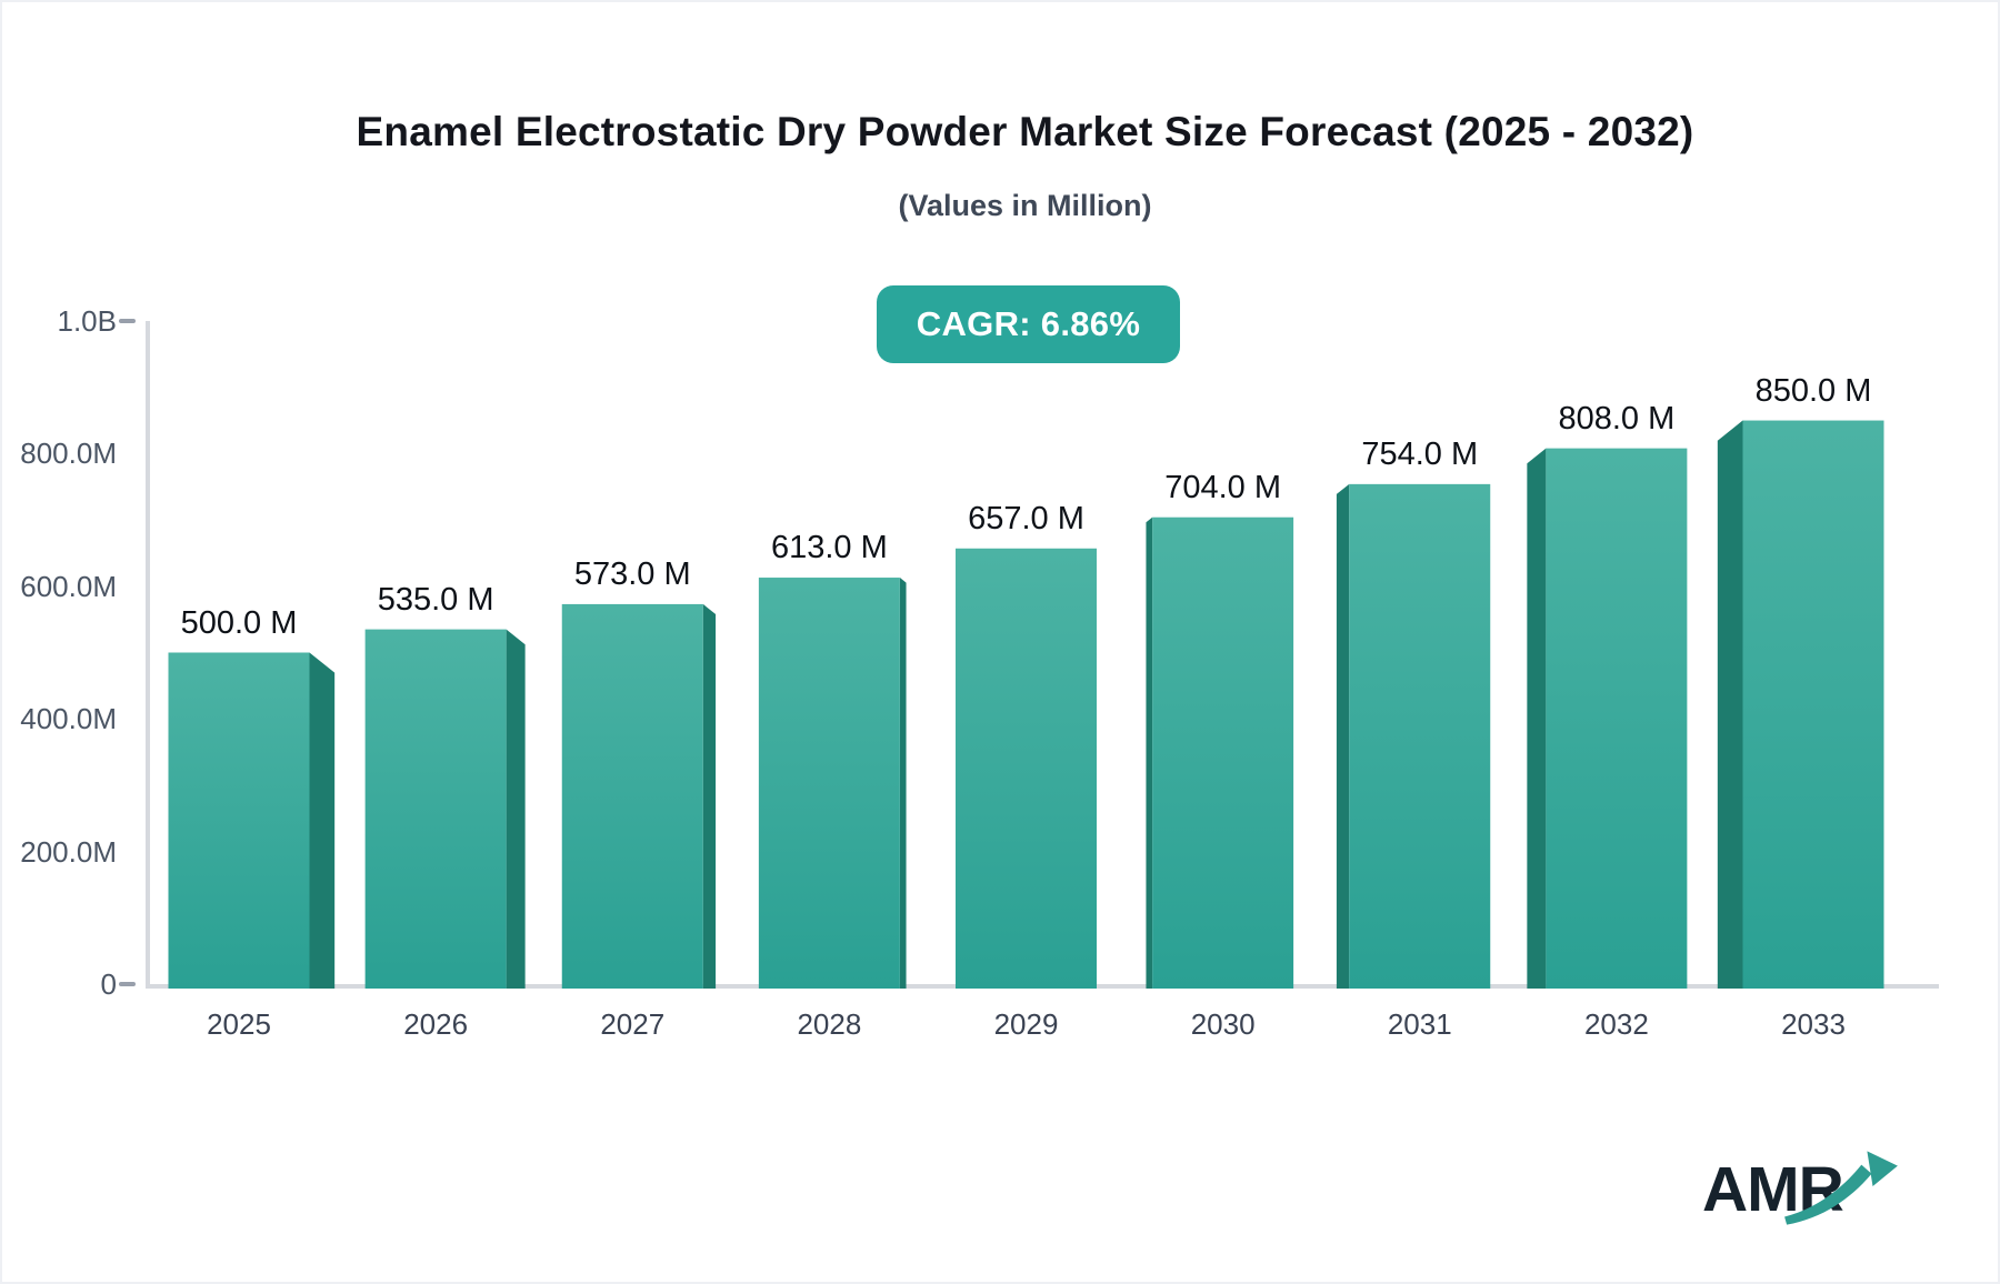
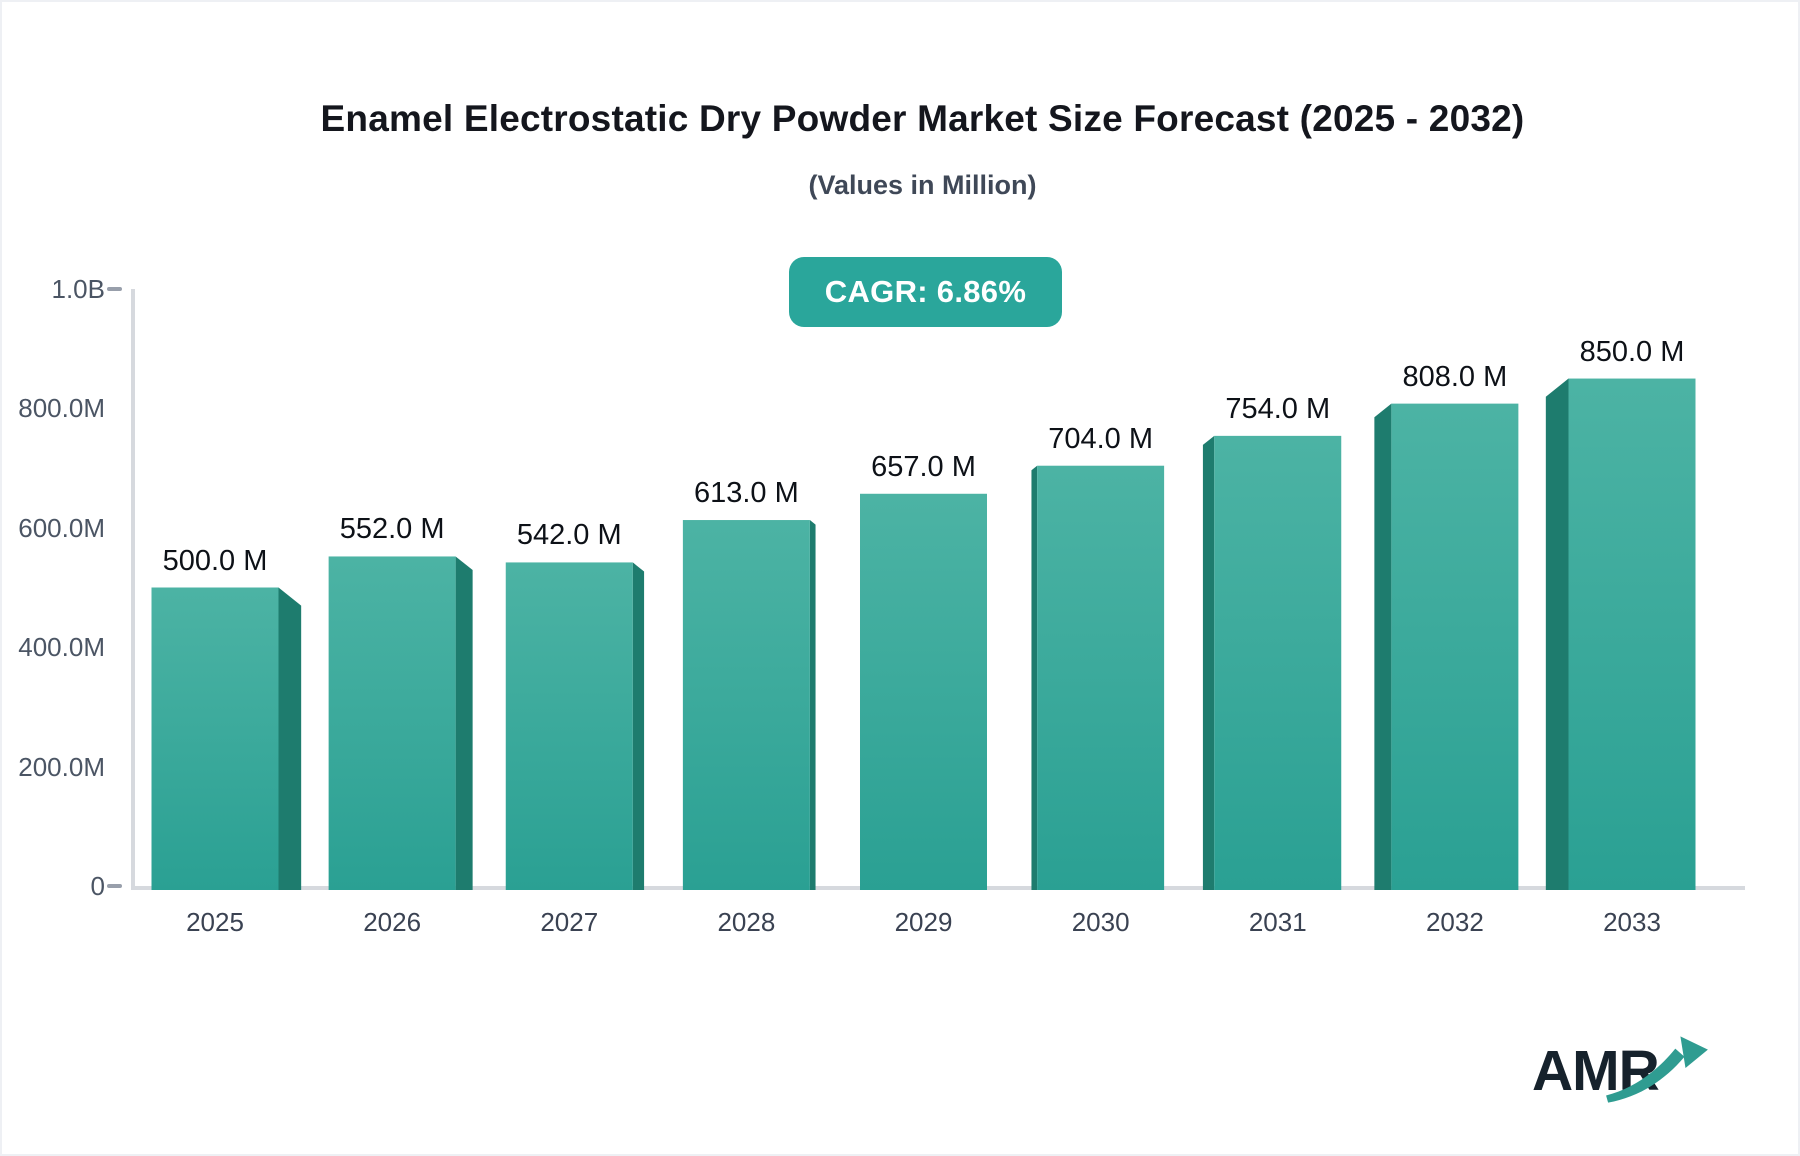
2026: 535.0 -> 552.0
2027: 573.0 -> 542.0
